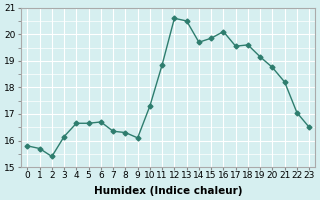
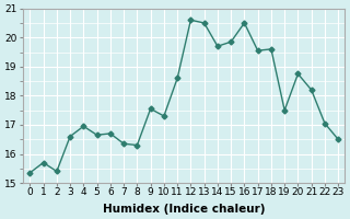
0: 15.80 -> 15.35
3: 16.15 -> 16.60
4: 16.65 -> 16.95
9: 16.10 -> 17.55
11: 18.85 -> 18.60
16: 20.10 -> 20.50
19: 19.15 -> 17.50
